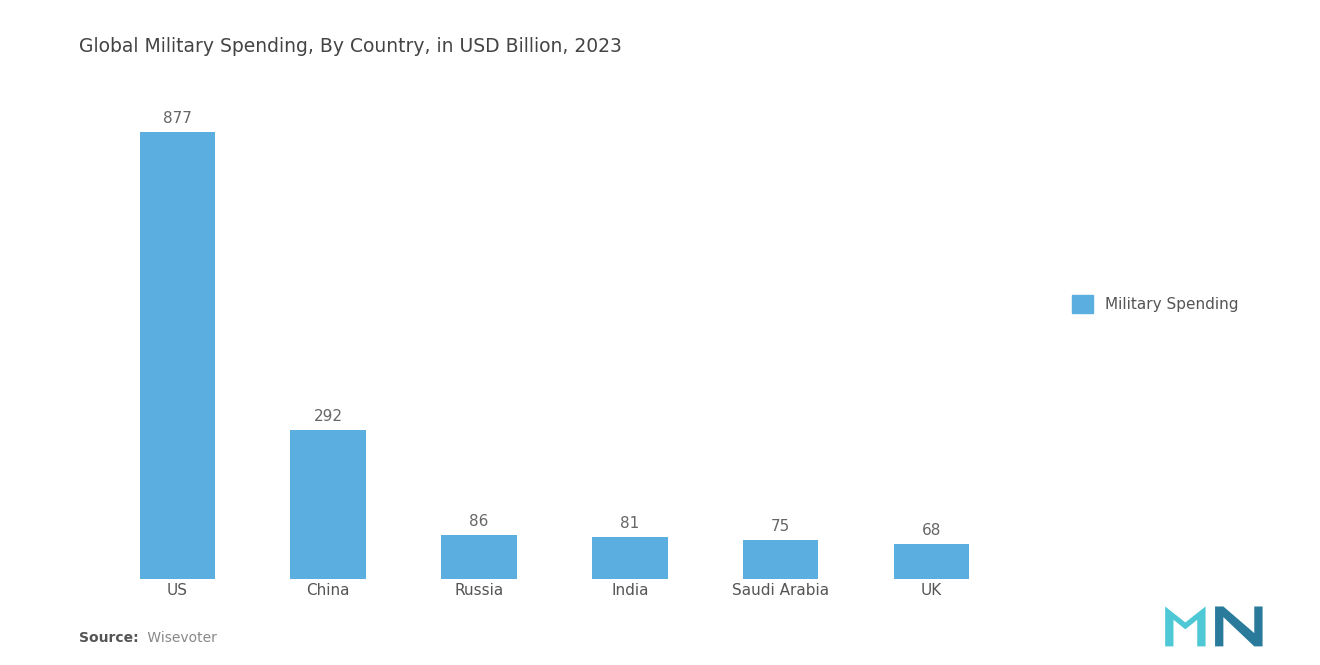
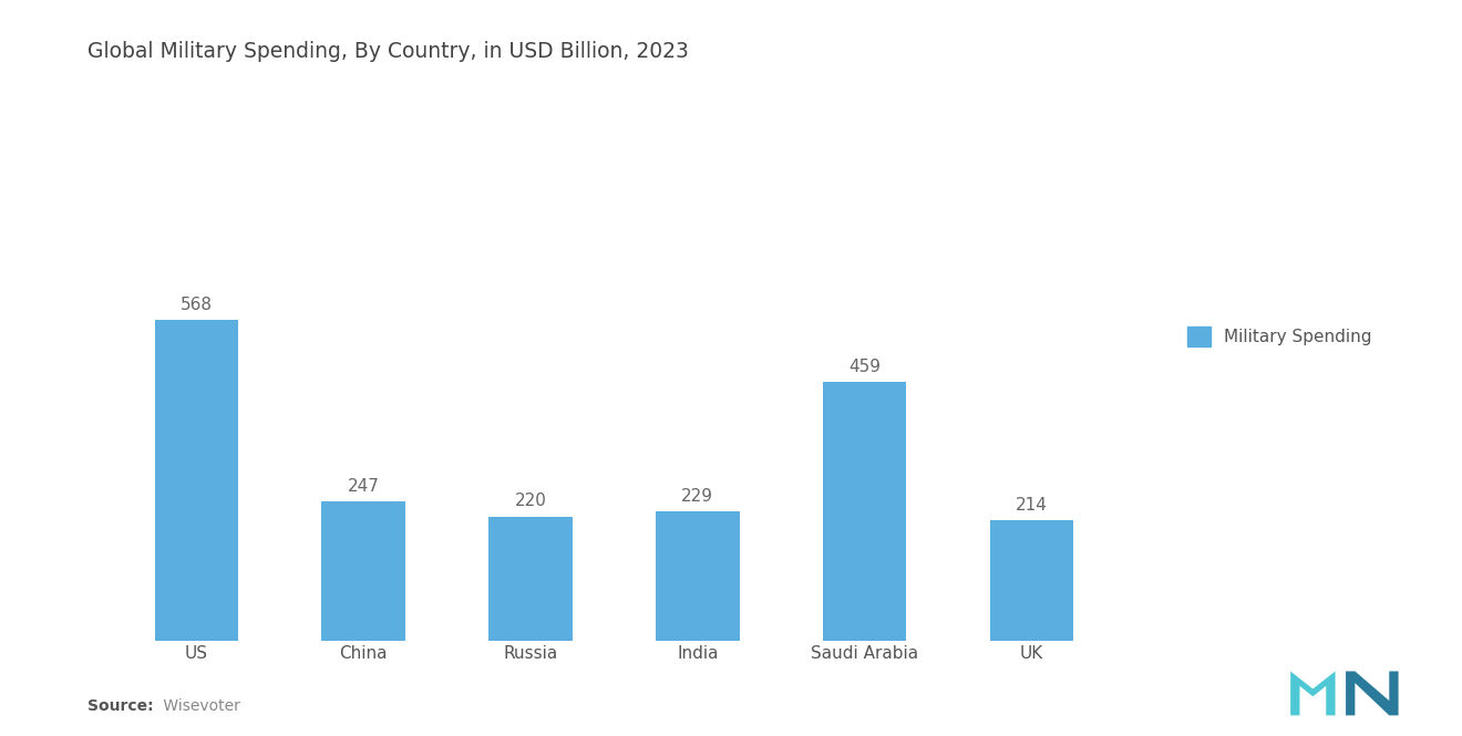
US: 877 -> 568
China: 292 -> 247
Russia: 86 -> 220
India: 81 -> 229
Saudi Arabia: 75 -> 459
UK: 68 -> 214
